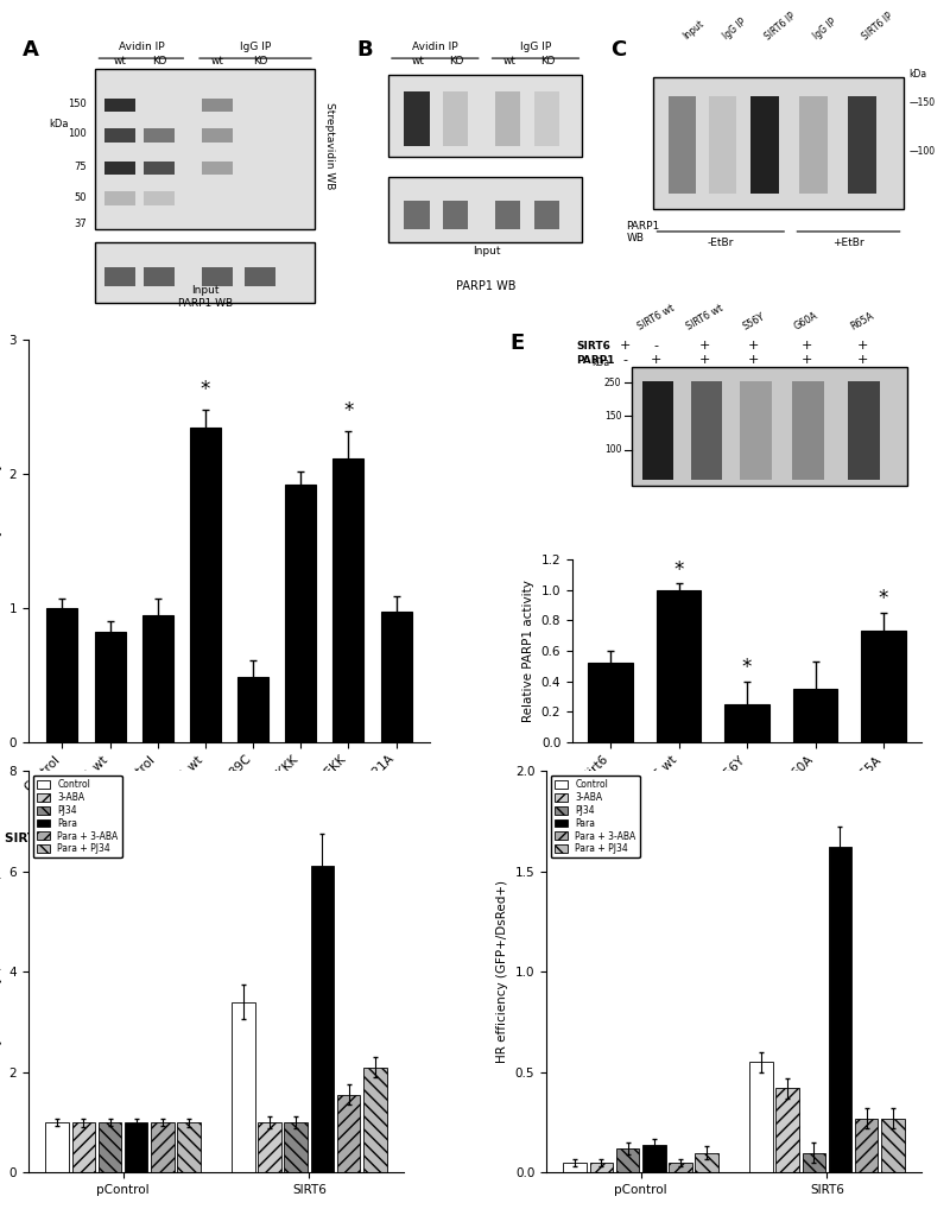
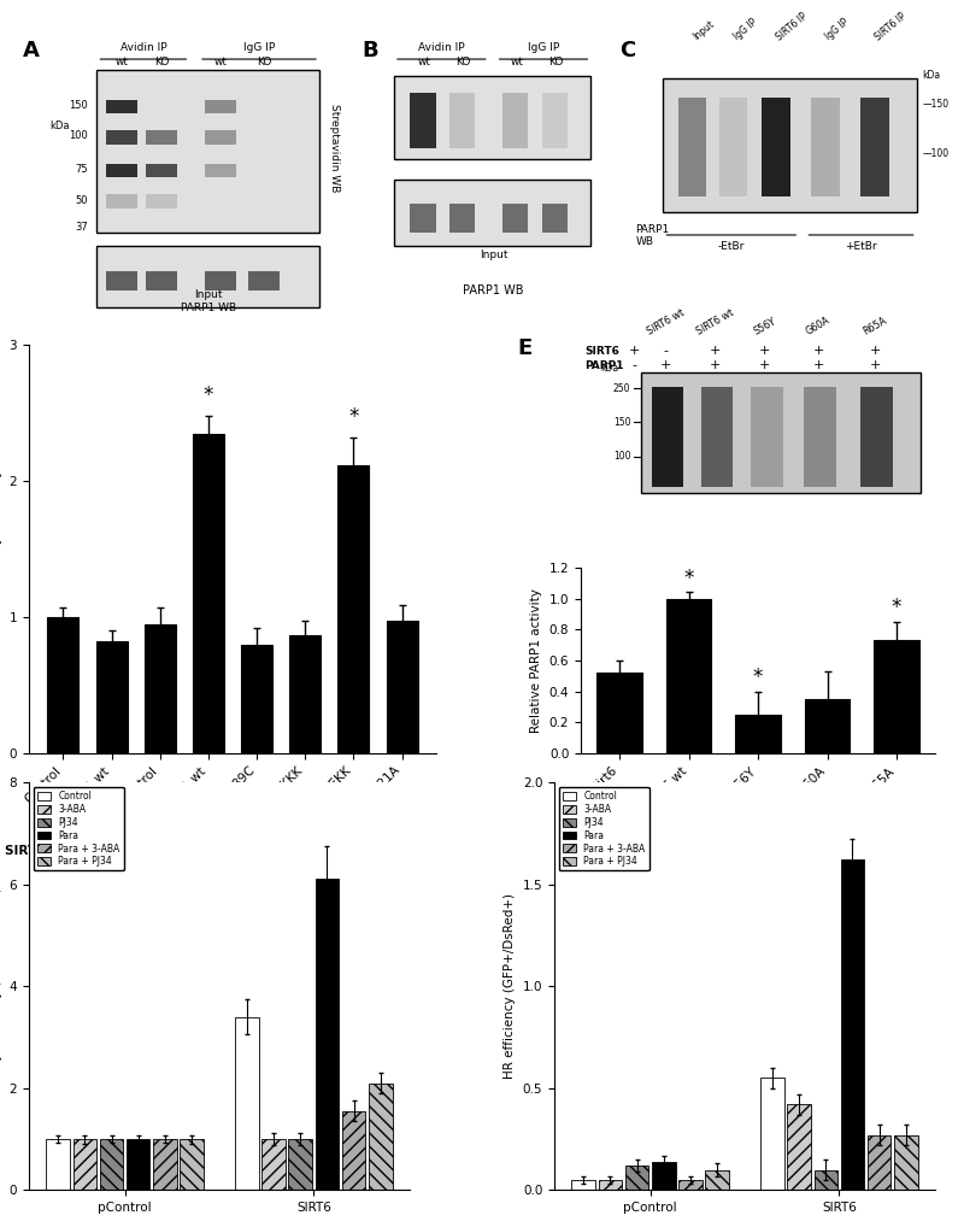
PARP1 Y889C: 0.49 -> 0.80
PARP1 DEEKKK: 1.92 -> 0.87
